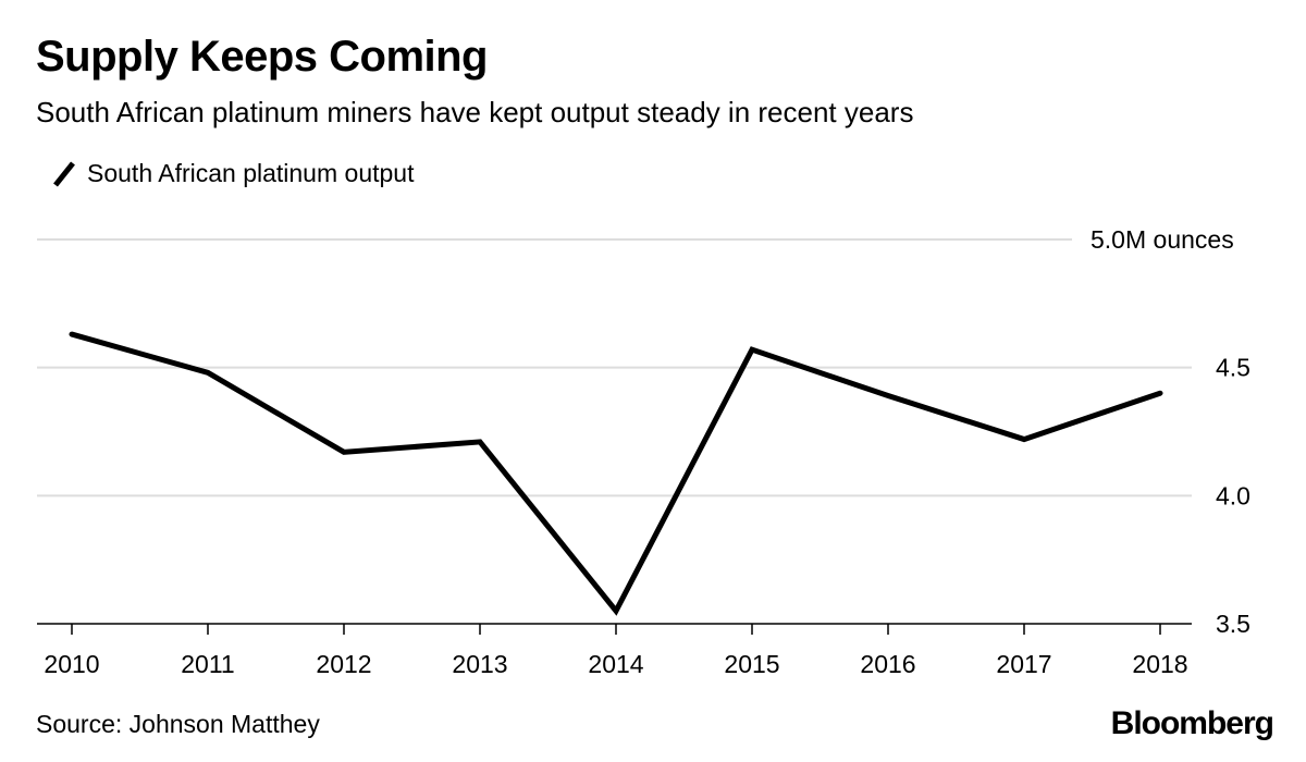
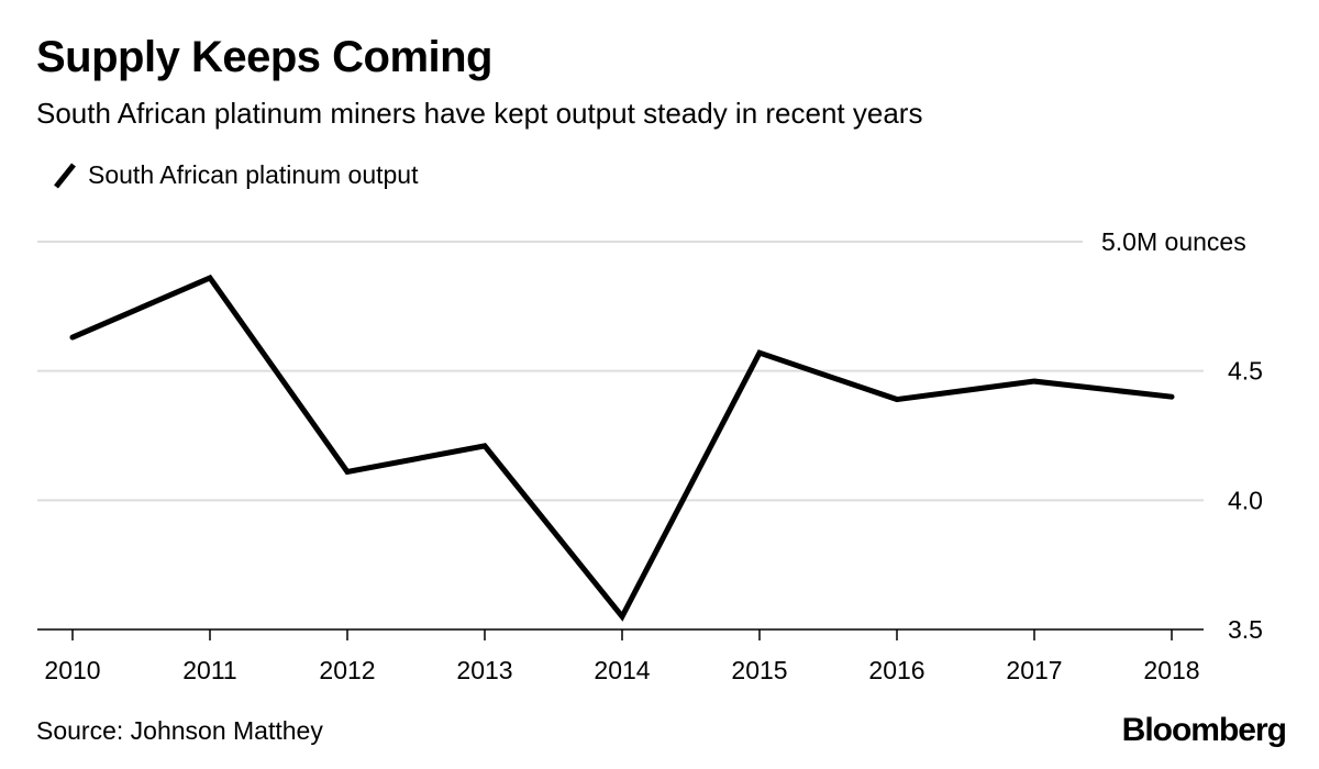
2011: 4.48 -> 4.86
2012: 4.17 -> 4.11
2017: 4.22 -> 4.46
